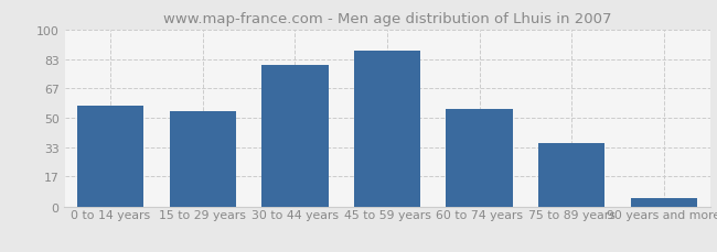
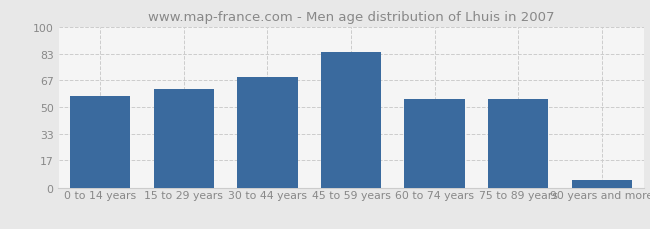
15 to 29 years: 54 -> 61
30 to 44 years: 80 -> 69
45 to 59 years: 88 -> 84
75 to 89 years: 36 -> 55
